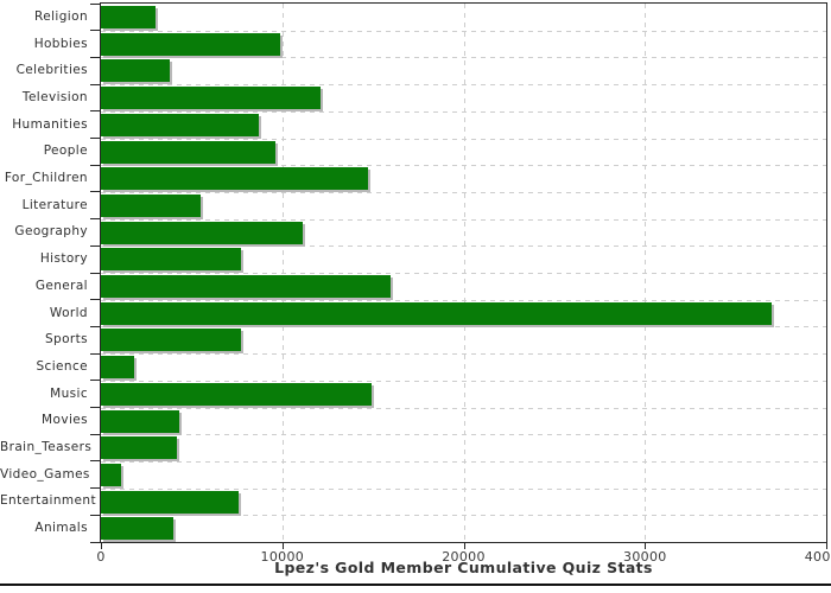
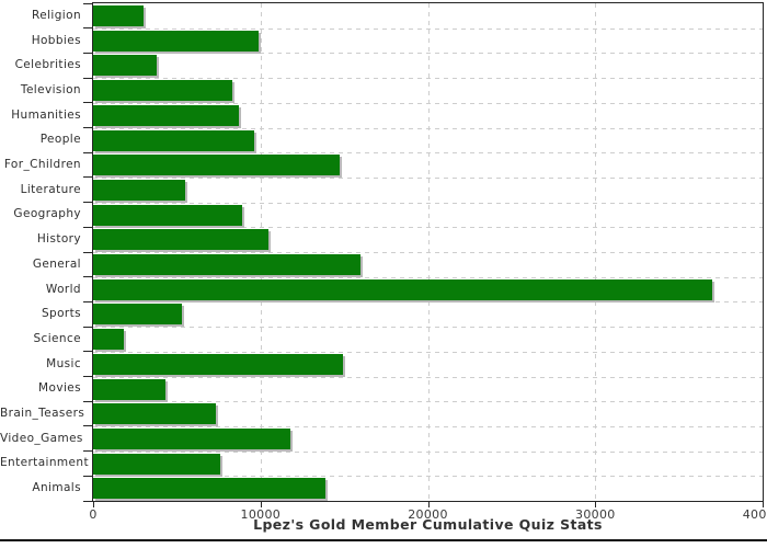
Television: 12100 -> 8300
Geography: 11100 -> 8900
History: 7700 -> 10500
Sports: 7700 -> 5300
Brain_Teasers: 4200 -> 7300
Video_Games: 1100 -> 11800
Animals: 4000 -> 13900
